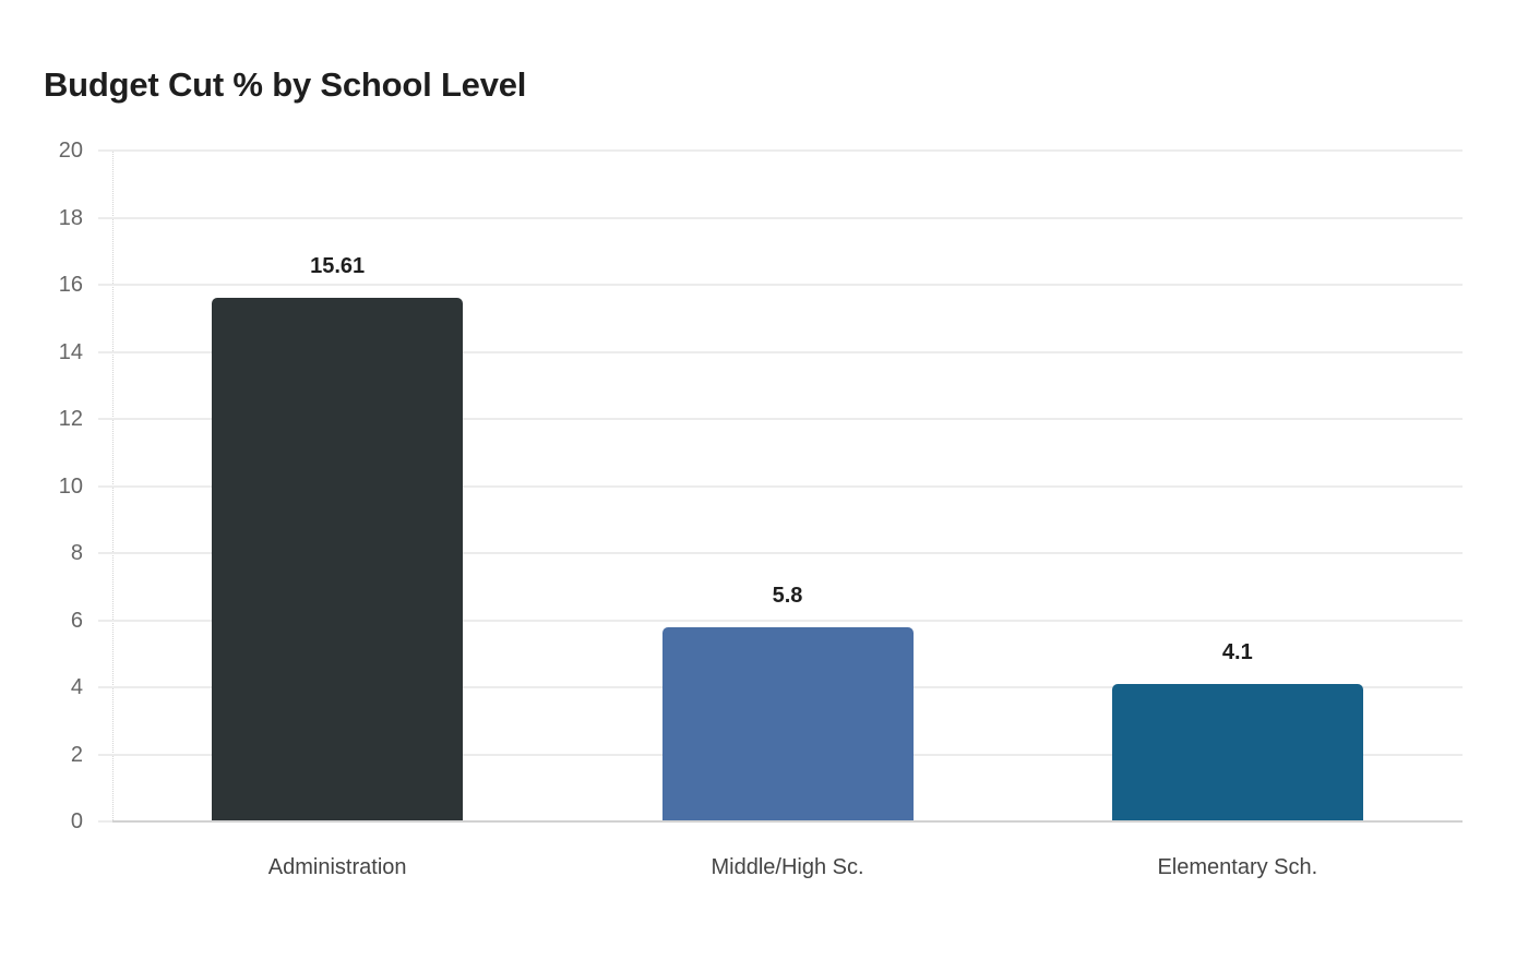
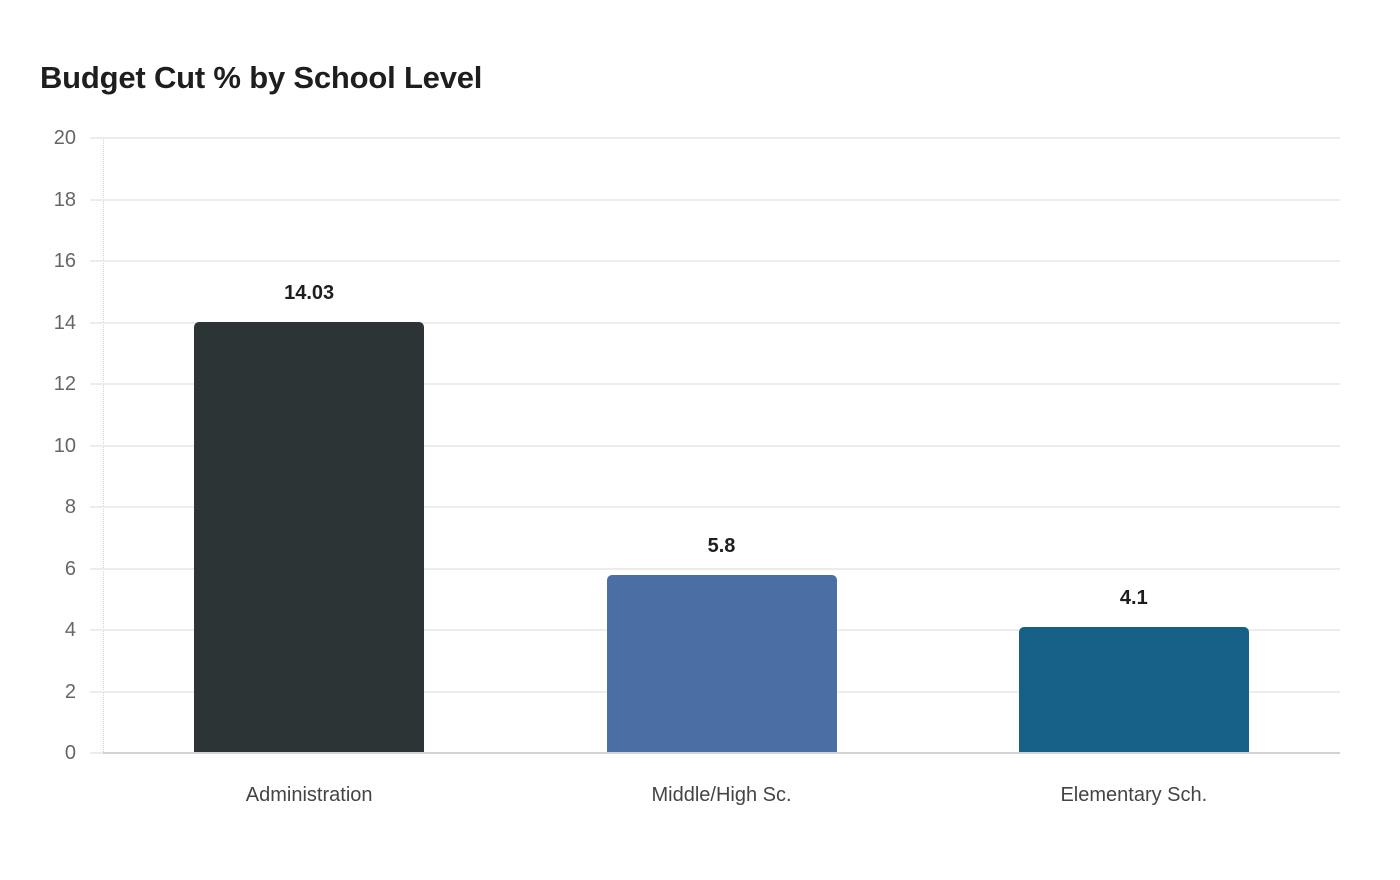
Administration: 15.61 -> 14.03
